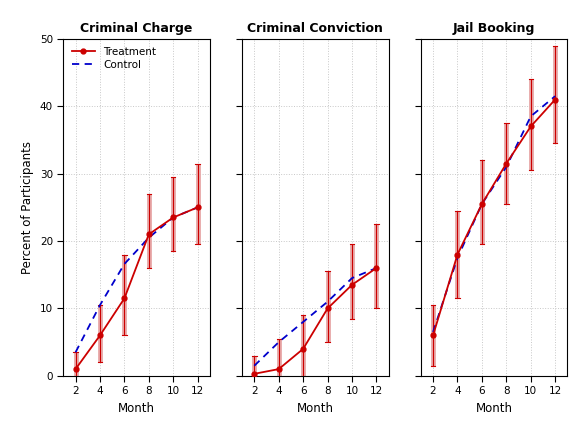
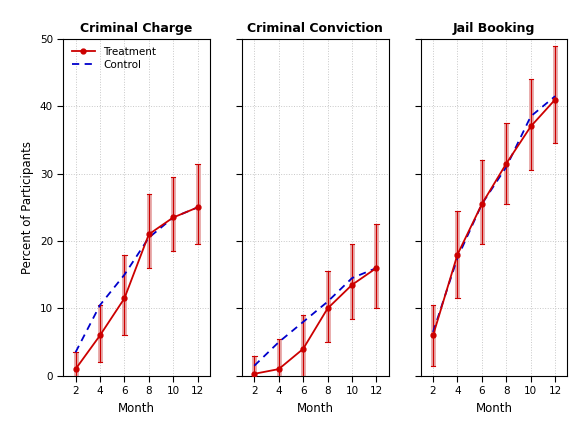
Criminal Charge/Control/6: 16.6 -> 15.0
